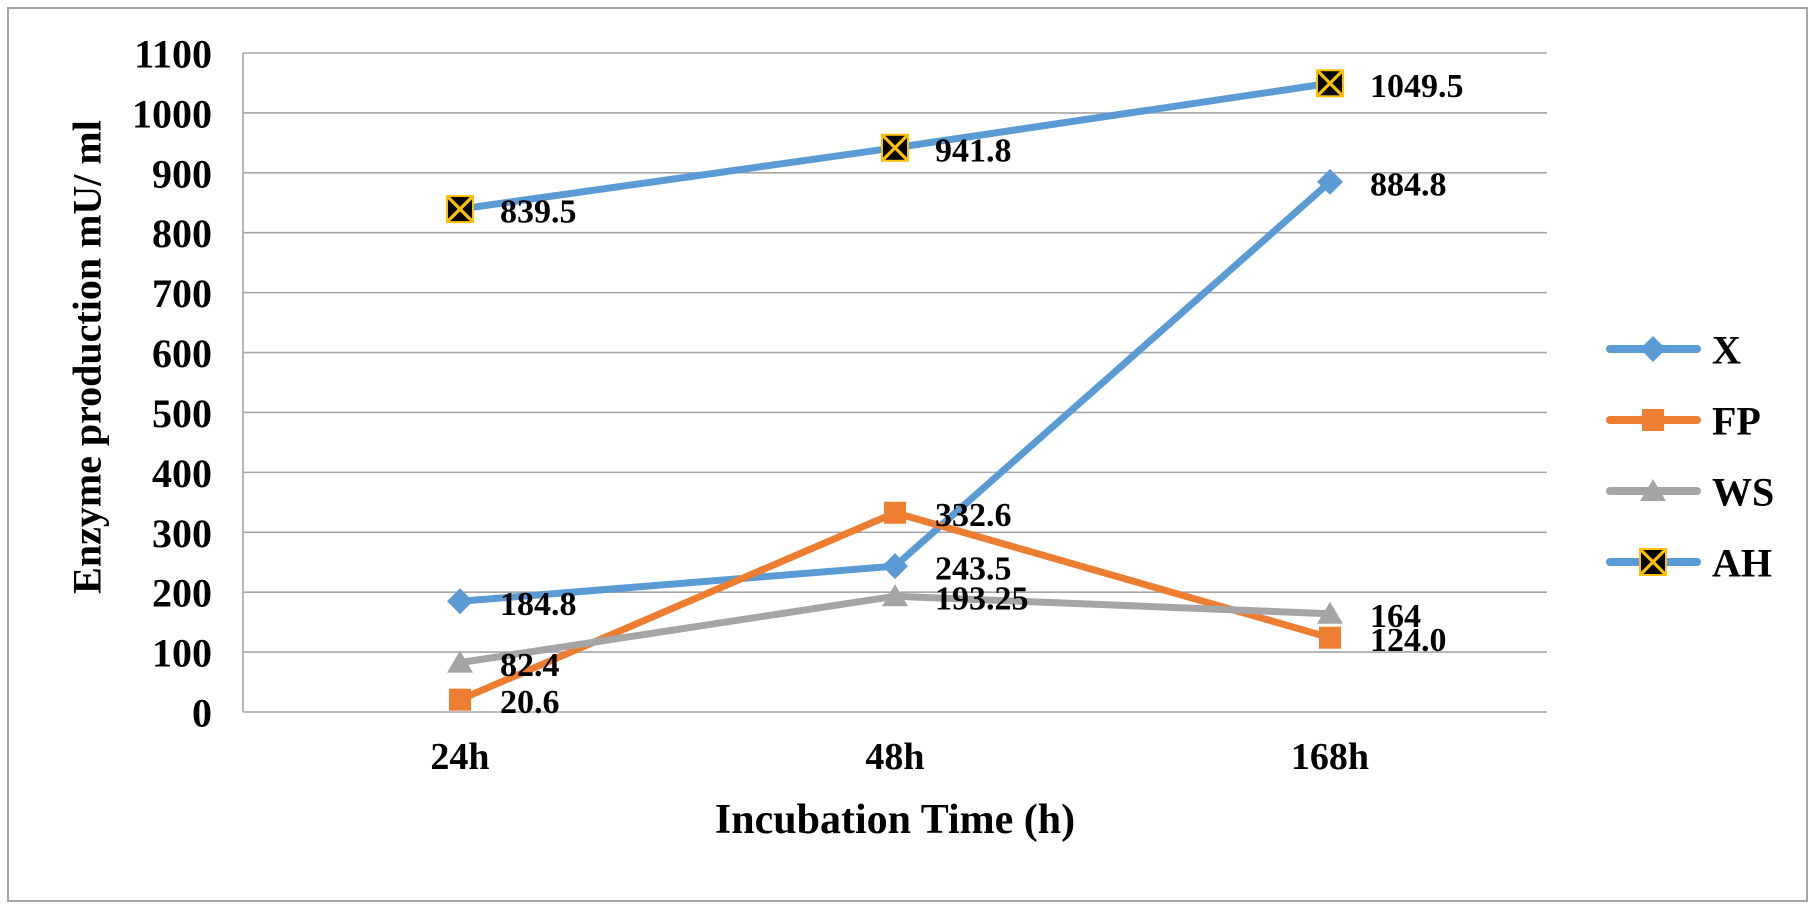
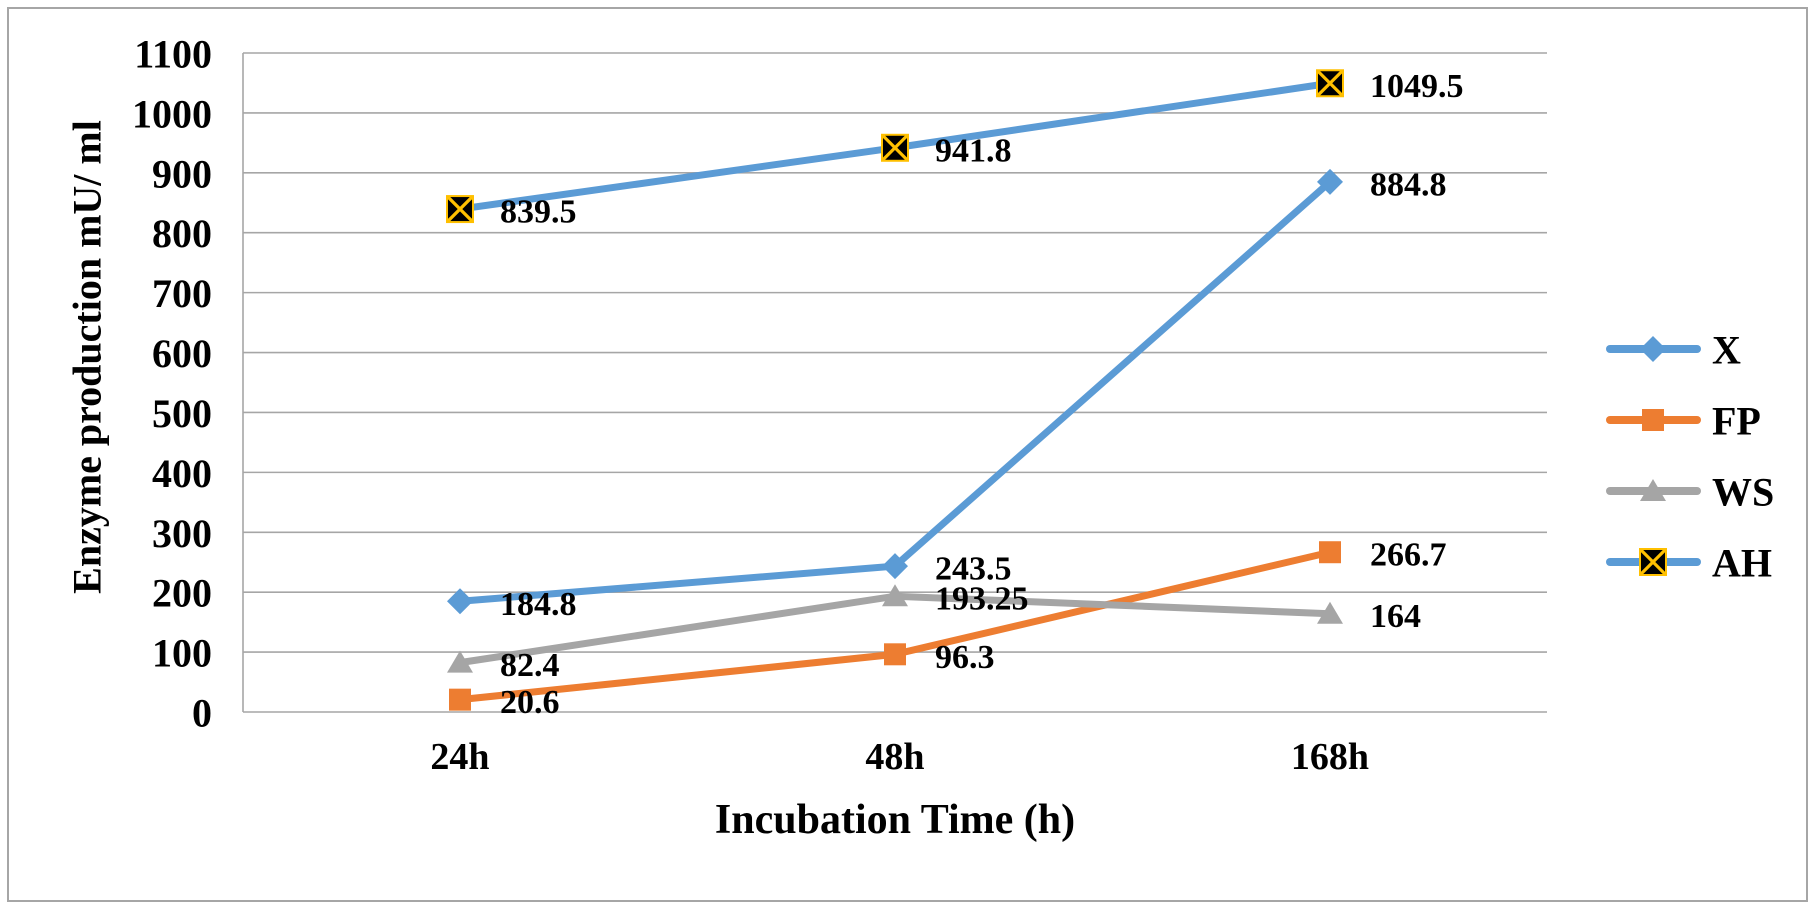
FP/48h: 332.6 -> 96.3
FP/168h: 124.0 -> 266.7
